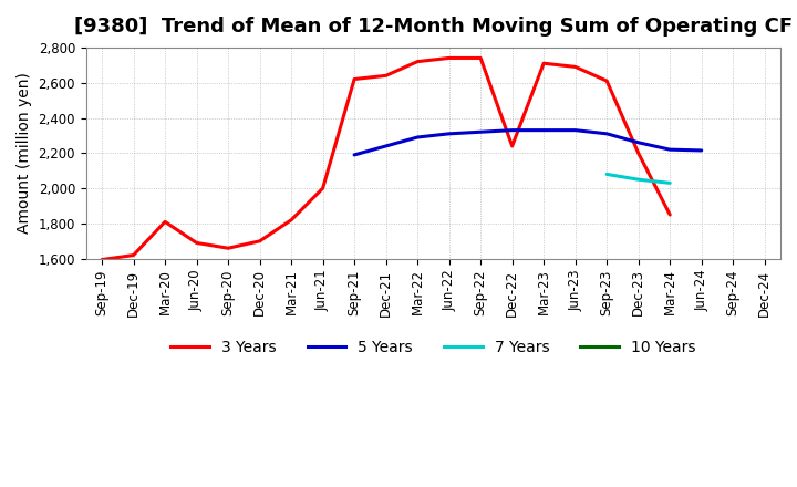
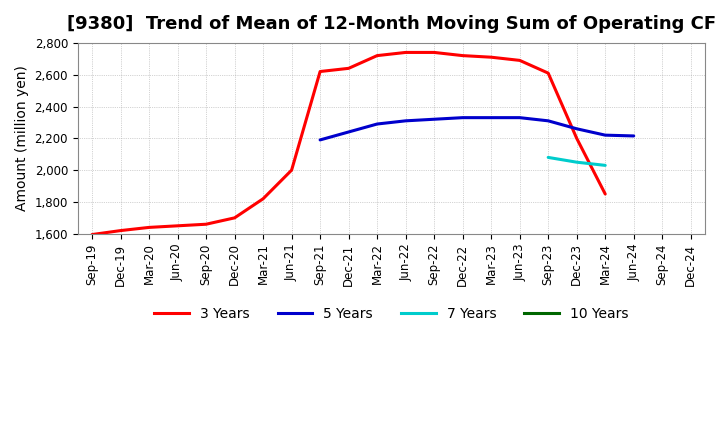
3 Years/Mar-20: 1,810 -> 1,640
3 Years/Jun-20: 1,690 -> 1,650
3 Years/Dec-22: 2,240 -> 2,720
